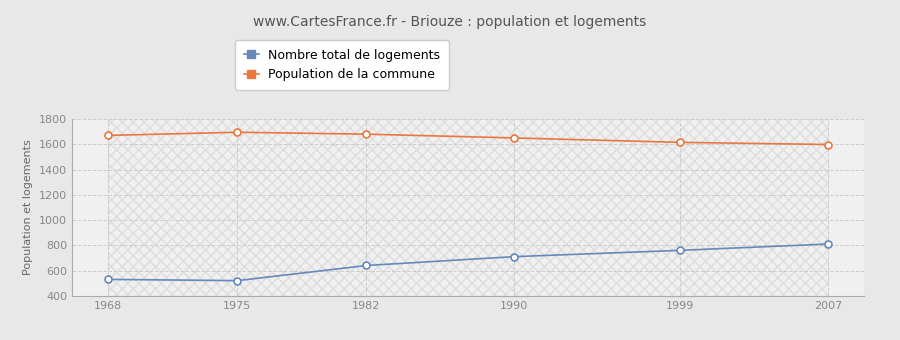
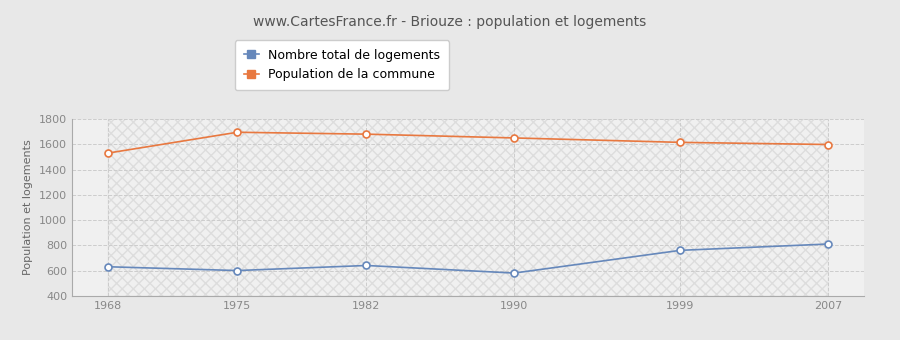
Nombre total de logements/1968: 530 -> 630
Population de la commune/1968: 1670 -> 1530
Nombre total de logements/1975: 520 -> 600
Nombre total de logements/1990: 710 -> 580
